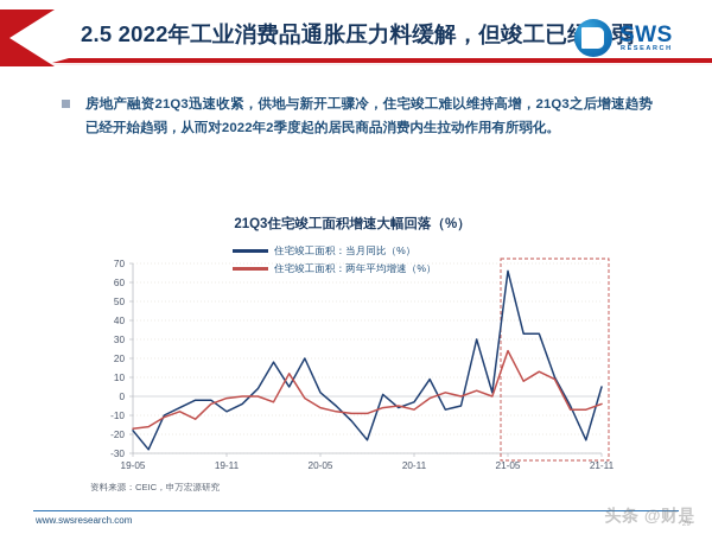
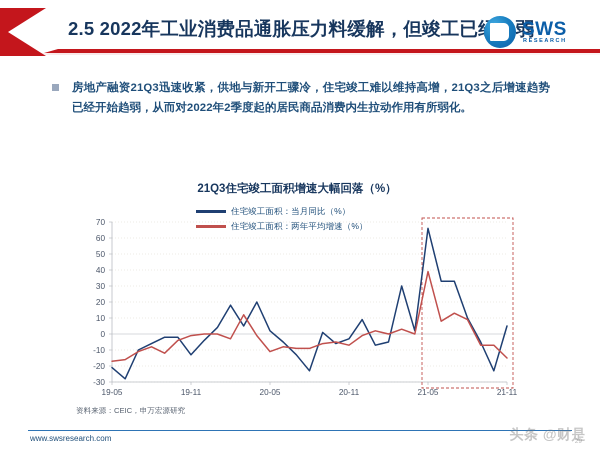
住宅竣工面积：当月同比（%）/19-05: -18 -> -21
住宅竣工面积：当月同比（%）/19-11: -8 -> -13
住宅竣工面积：两年平均增速（%）/20-05: -6 -> -11
住宅竣工面积：两年平均增速（%）/21-05: 24 -> 39
住宅竣工面积：两年平均增速（%）/21-11: -4 -> -15
